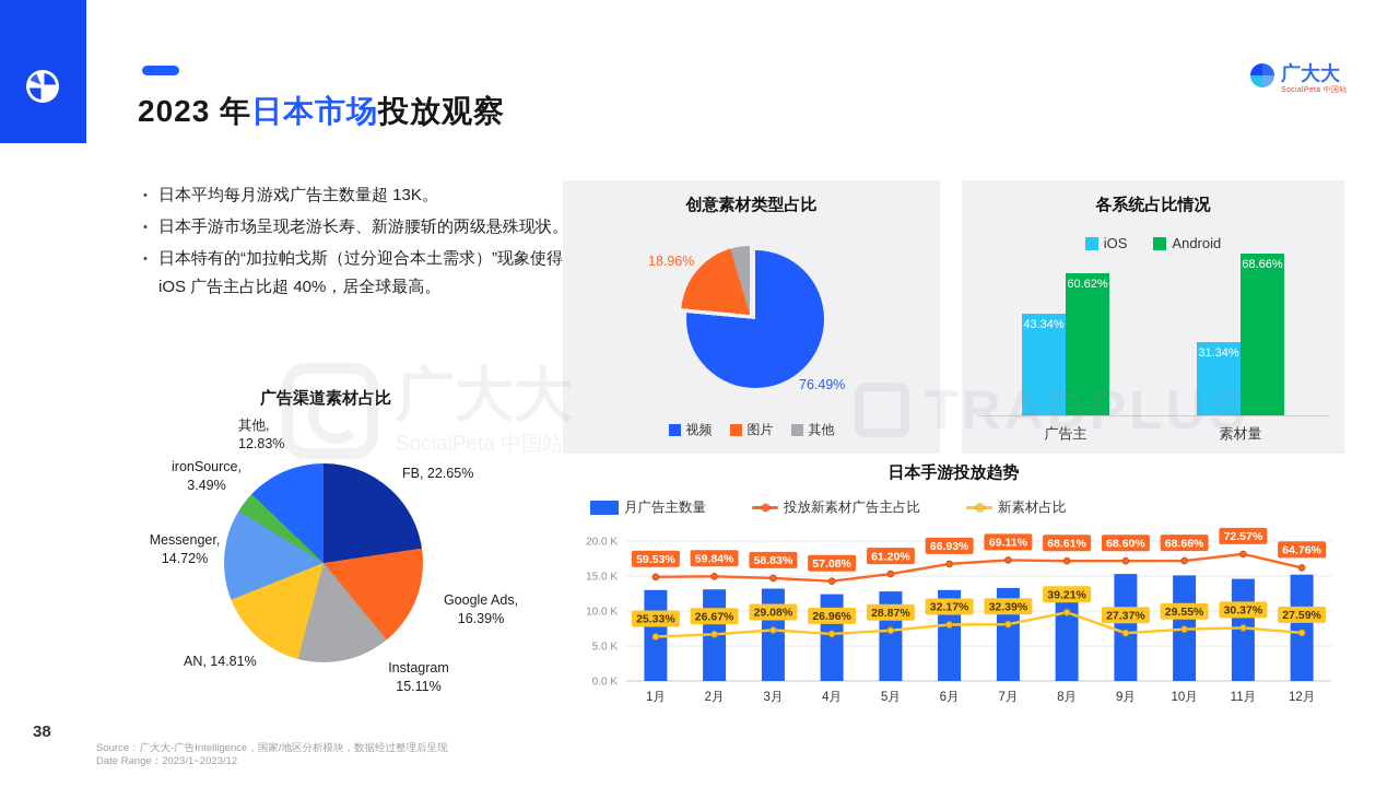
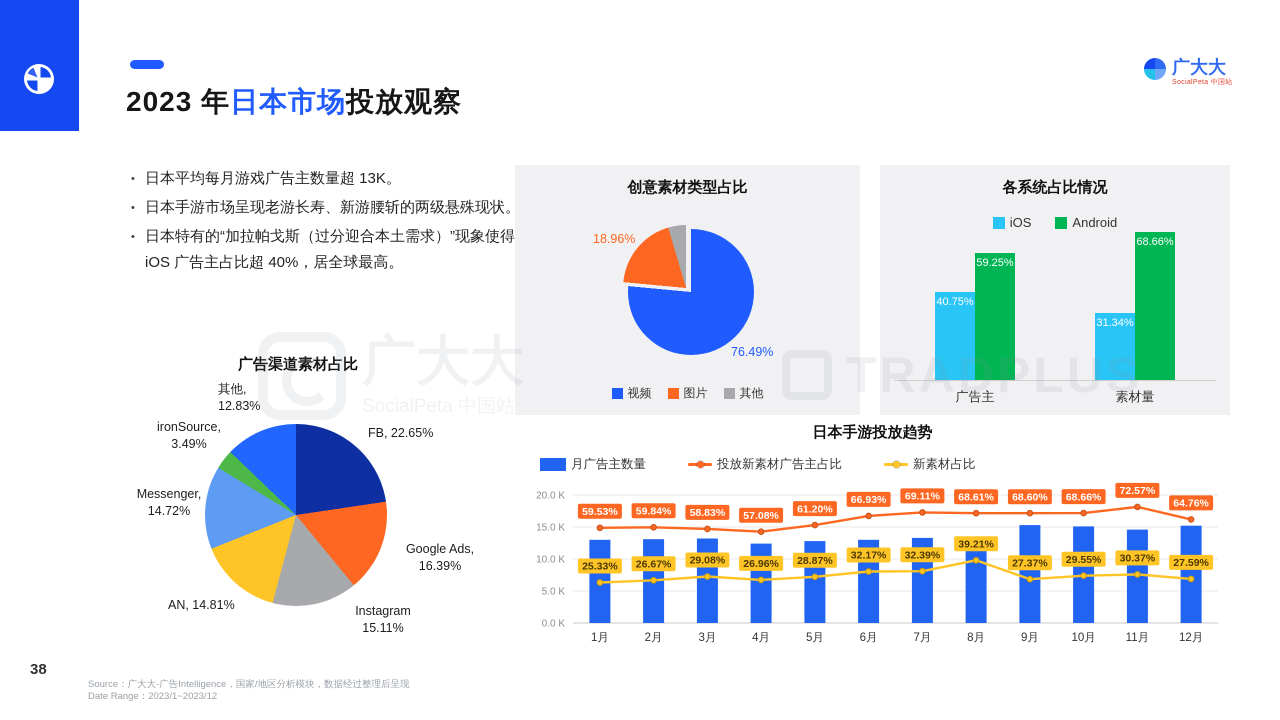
各系统占比情况/iOS/广告主: 43.34% -> 40.75%
各系统占比情况/Android/广告主: 60.62% -> 59.25%
